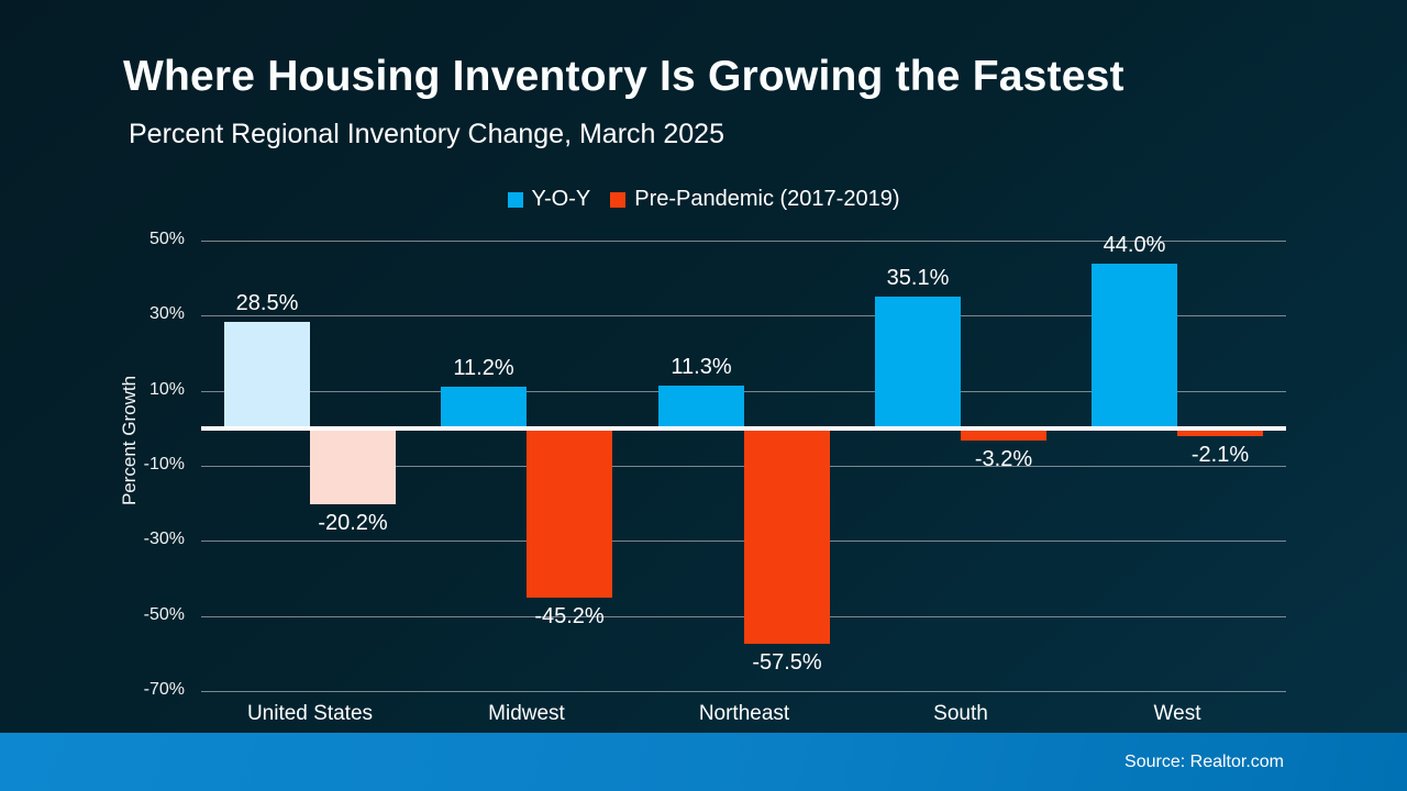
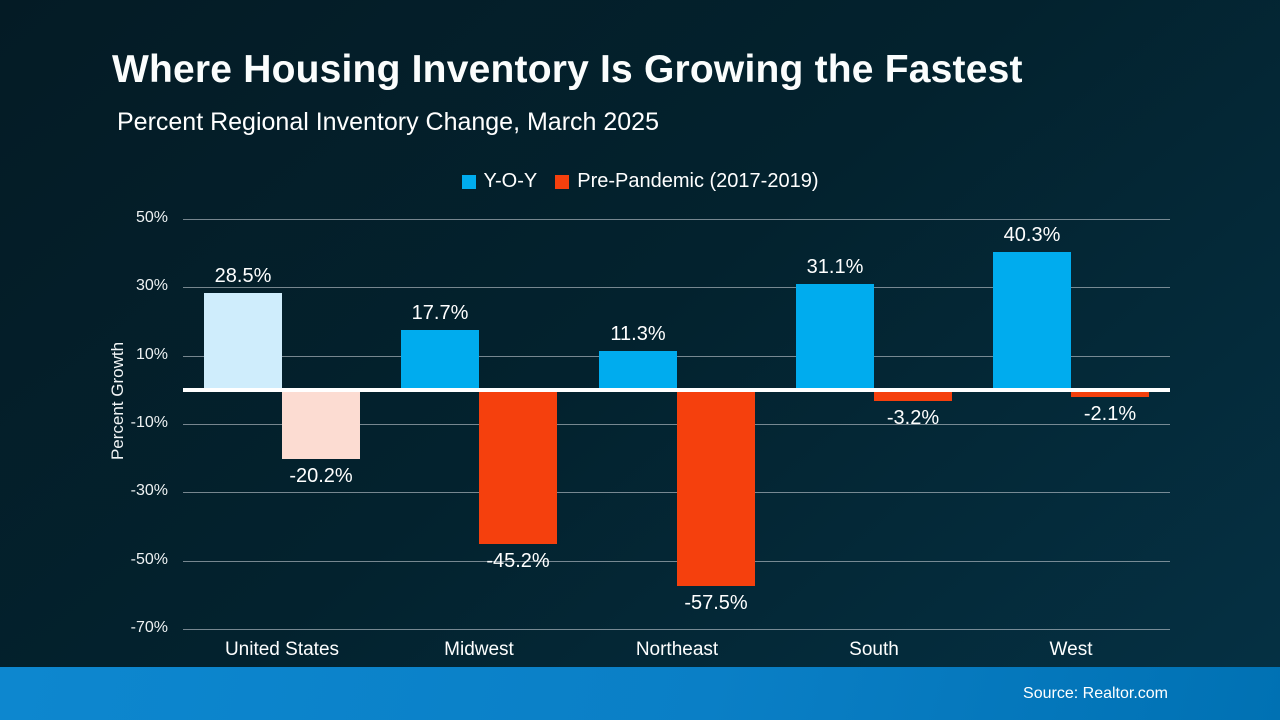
Y-O-Y/Midwest: 11.2% -> 17.7%
Y-O-Y/South: 35.1% -> 31.1%
Y-O-Y/West: 44.0% -> 40.3%
